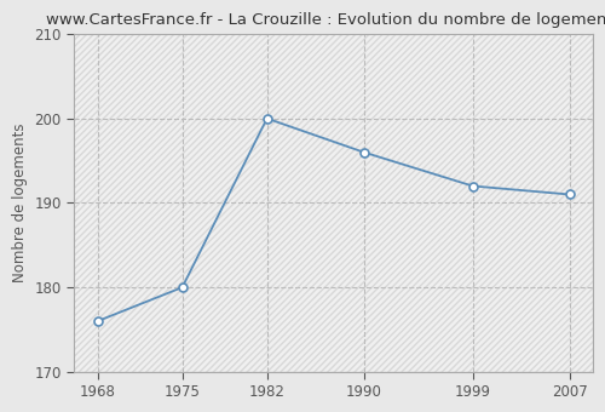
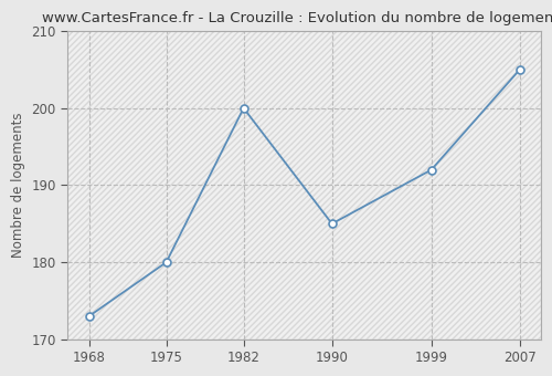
1968: 176 -> 173
1990: 196 -> 185
2007: 191 -> 205
